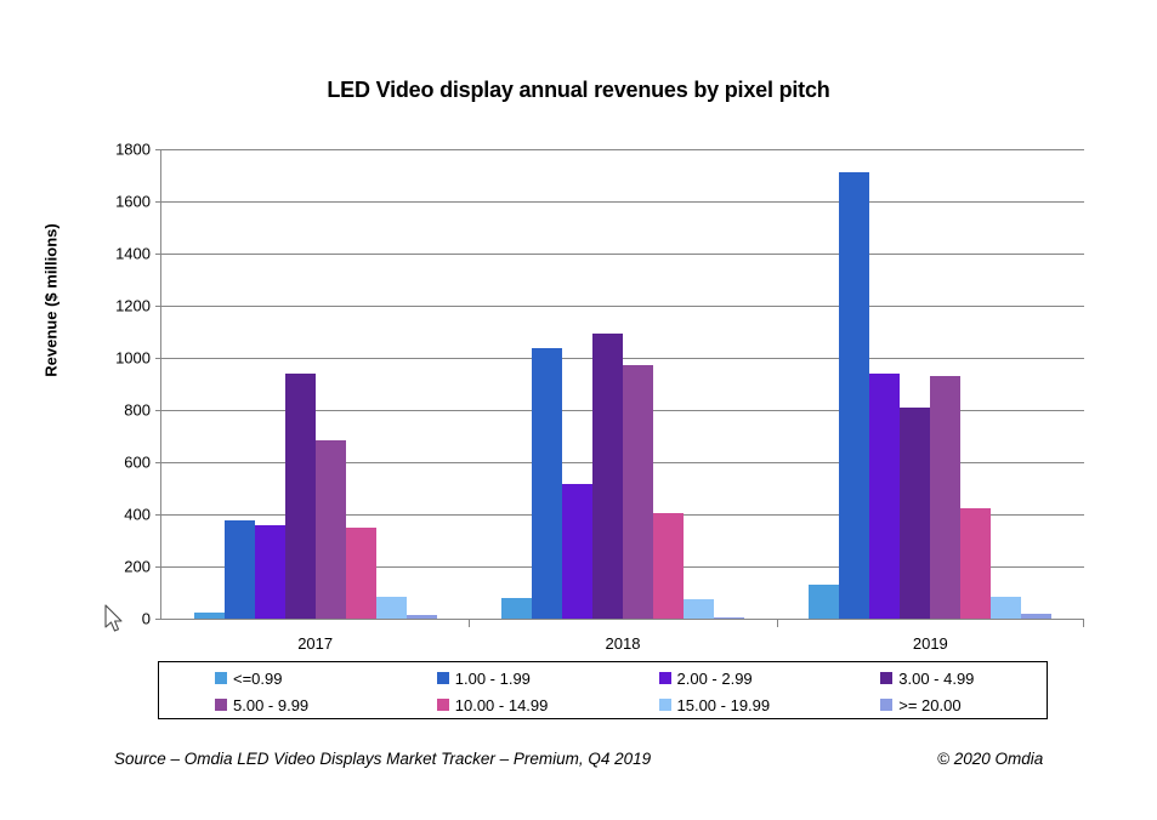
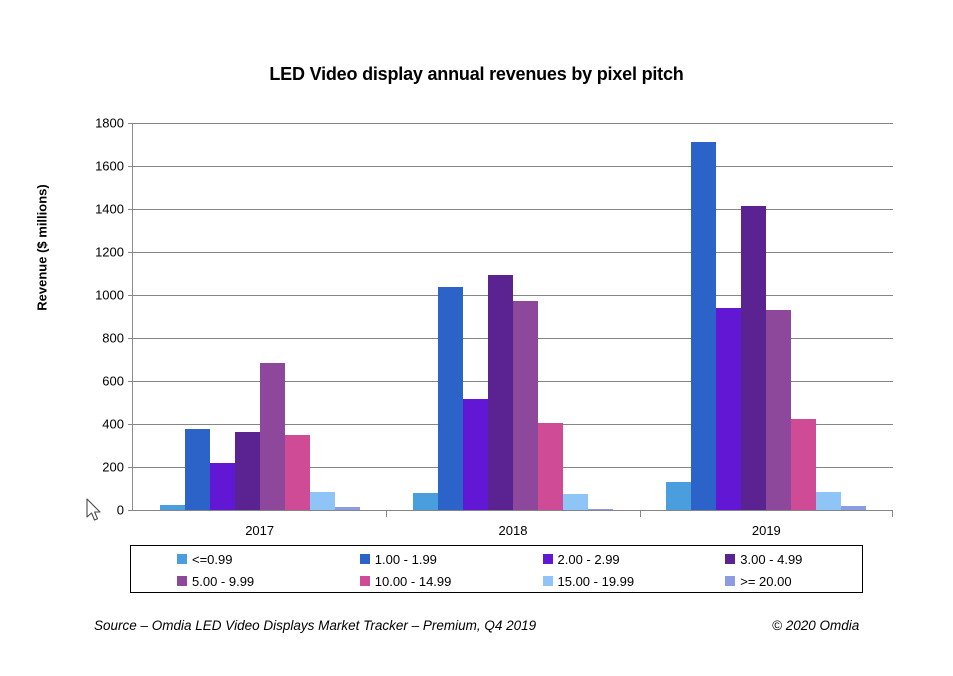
2.00 - 2.99/2017: 360 -> 220
3.00 - 4.99/2017: 940 -> 360
3.00 - 4.99/2019: 810 -> 1410
